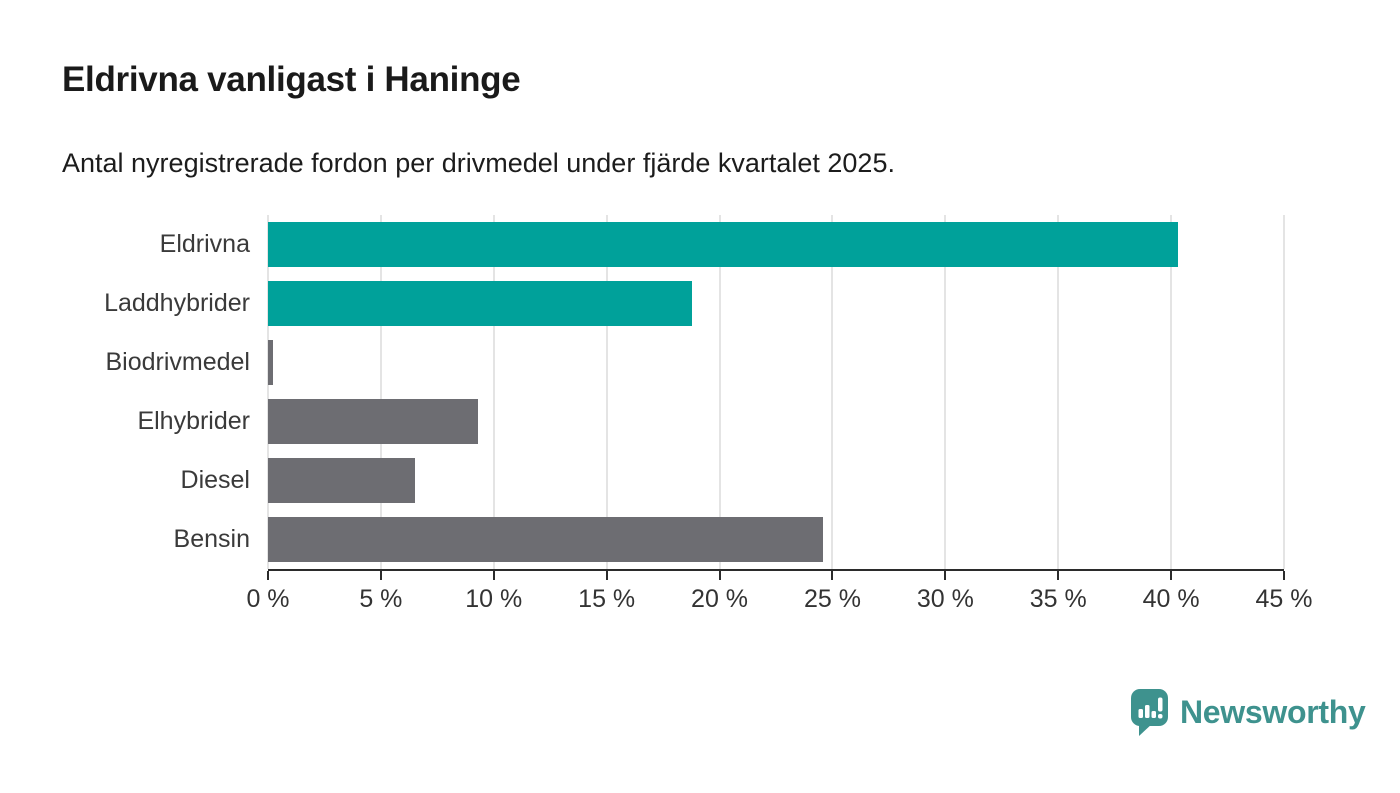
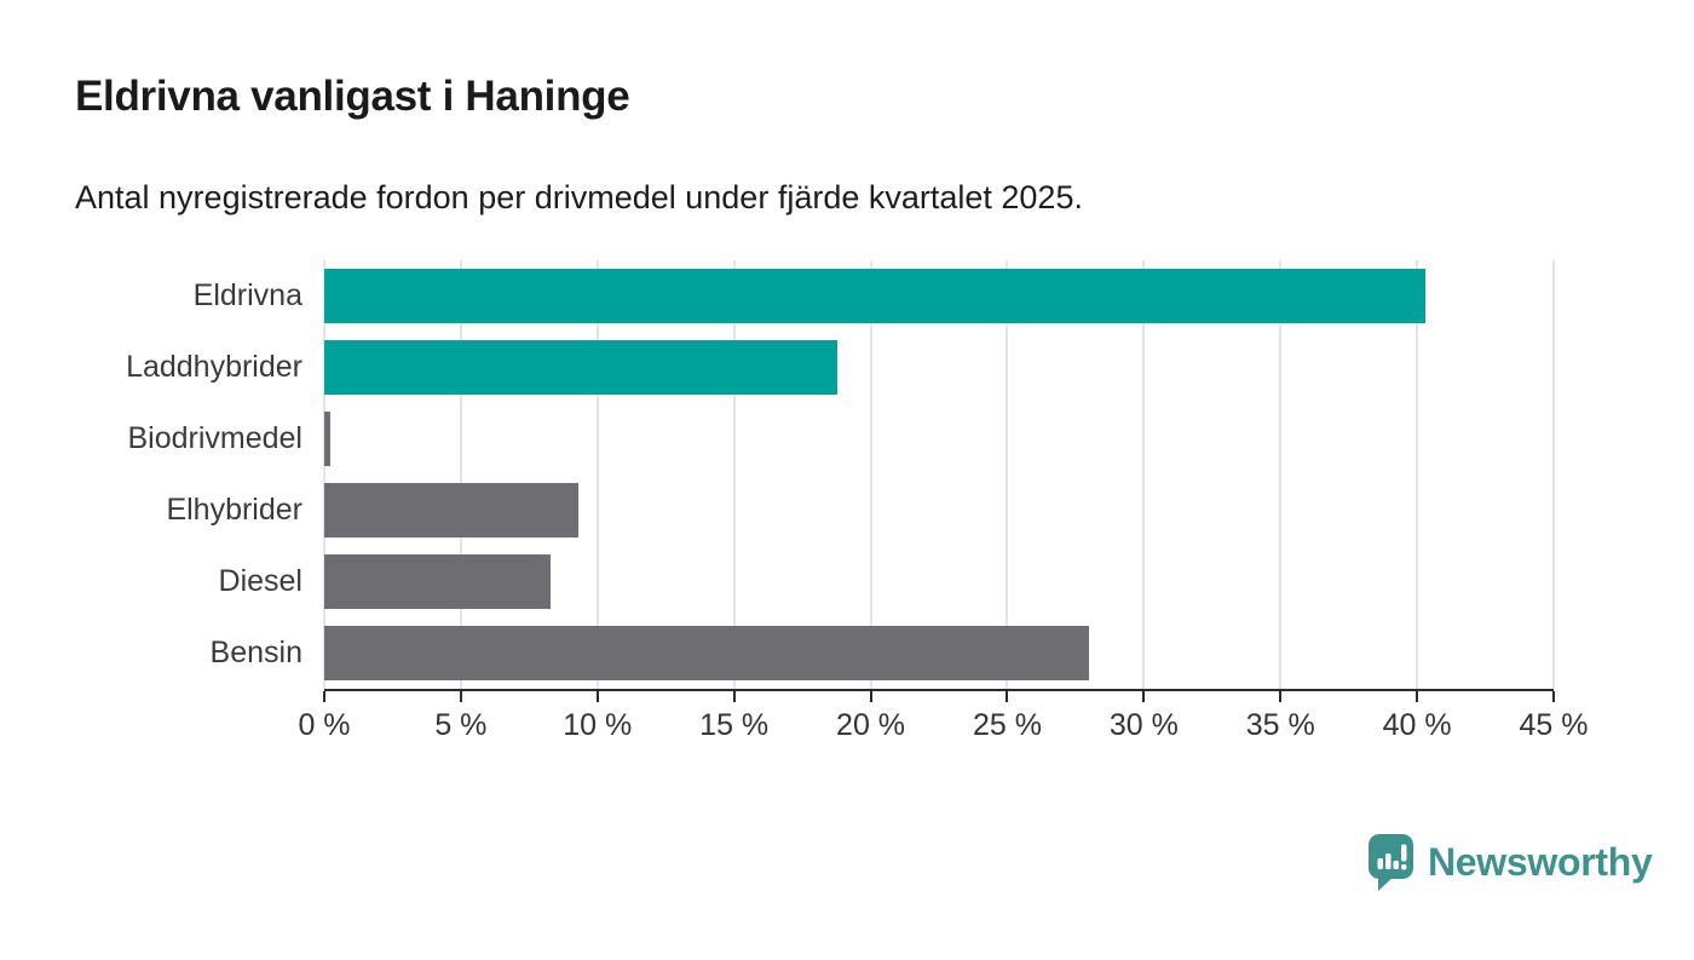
Diesel: 6.5% -> 8.3%
Bensin: 24.6% -> 28.0%
